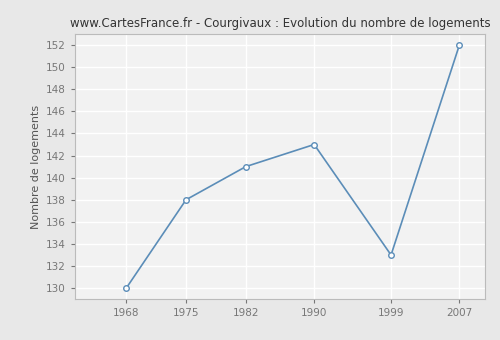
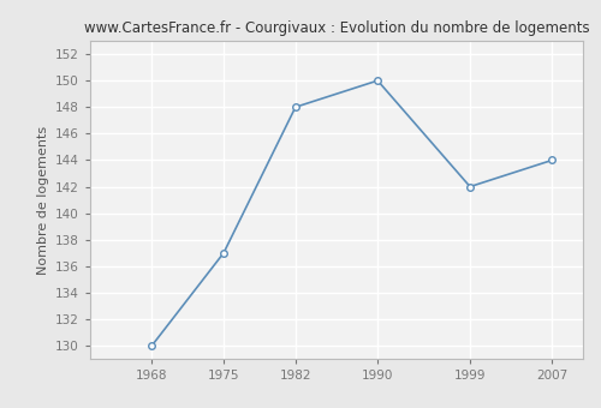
1975: 138 -> 137
1982: 141 -> 148
1990: 143 -> 150
1999: 133 -> 142
2007: 152 -> 144
